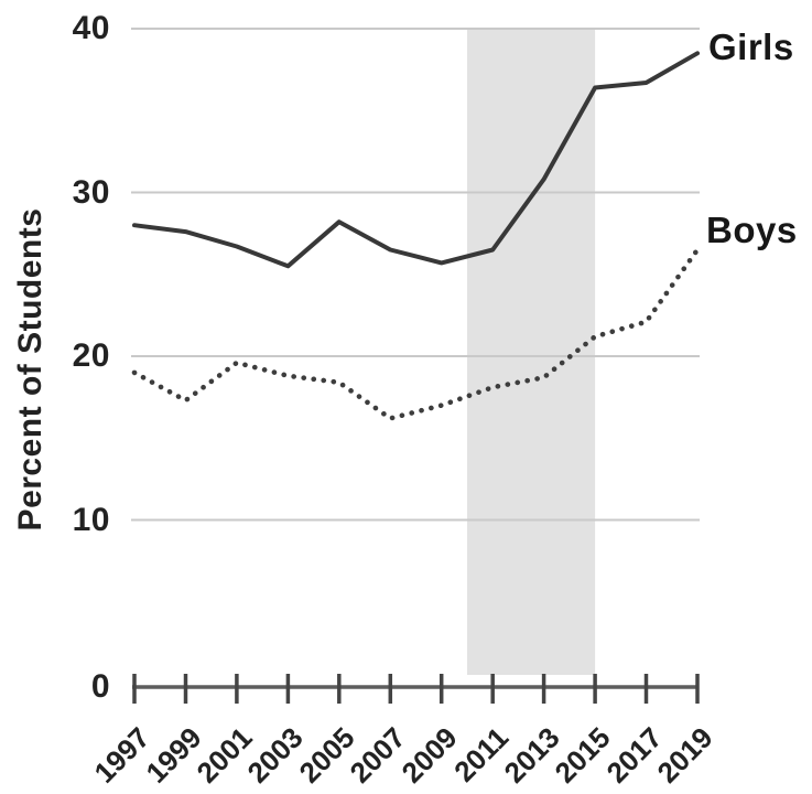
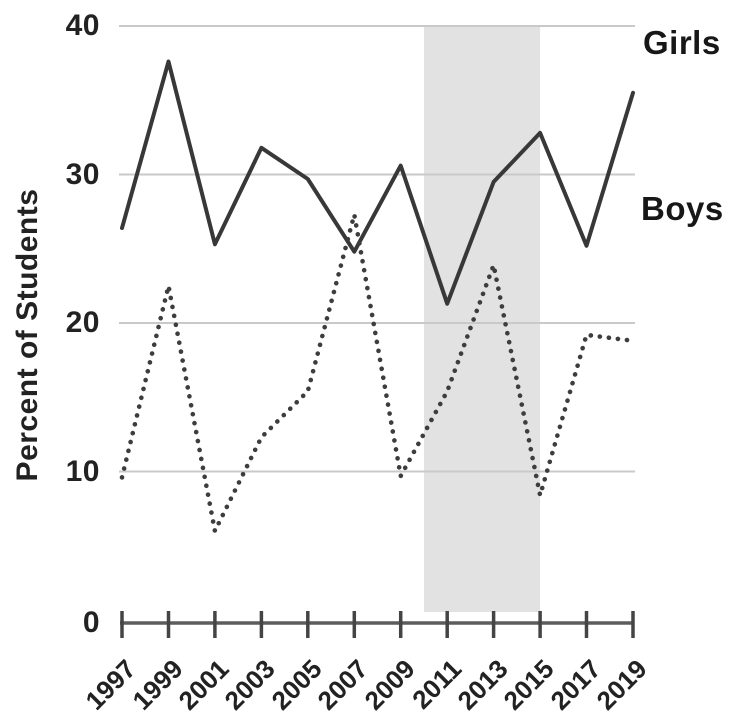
Girls/1997: 28.0 -> 26.4
Boys/1997: 19.0 -> 9.6
Girls/1999: 27.6 -> 37.6
Boys/1999: 17.3 -> 22.5
Girls/2001: 26.7 -> 25.3
Boys/2001: 19.6 -> 6.0
Girls/2003: 25.5 -> 31.8
Boys/2003: 18.8 -> 12.3
Girls/2005: 28.2 -> 29.7
Boys/2005: 18.4 -> 15.4
Girls/2007: 26.5 -> 24.8
Boys/2007: 16.2 -> 27.3
Girls/2009: 25.7 -> 30.6
Boys/2009: 17.0 -> 9.7
Girls/2011: 26.5 -> 21.3
Boys/2011: 18.1 -> 15.4
Girls/2013: 30.8 -> 29.5
Boys/2013: 18.7 -> 23.9
Girls/2015: 36.4 -> 32.8
Boys/2015: 21.2 -> 8.4
Girls/2017: 36.7 -> 25.2
Boys/2017: 22.1 -> 19.2
Girls/2019: 38.5 -> 35.5
Boys/2019: 26.5 -> 18.8
